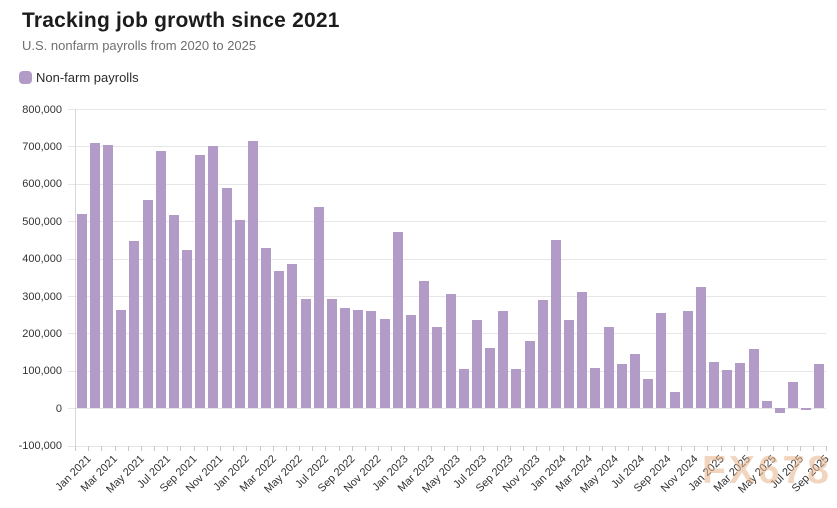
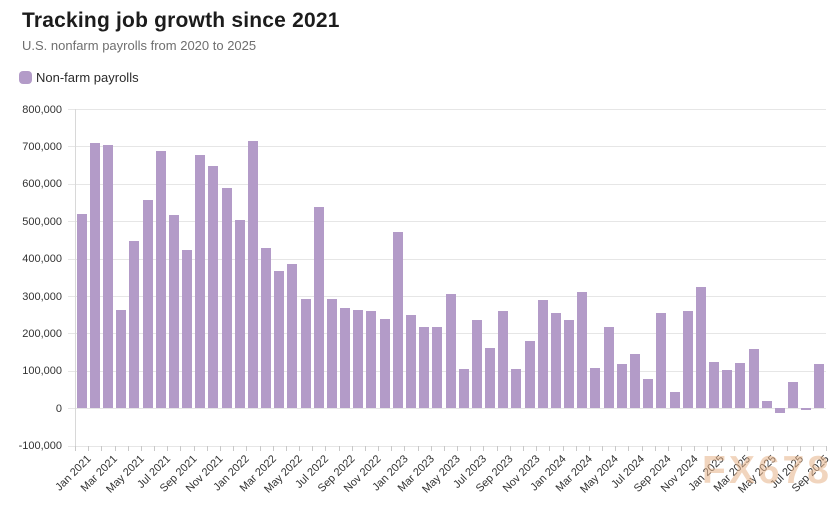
Nov 2021: 700000 -> 650000
Mar 2023: 340000 -> 220000
Jan 2024: 450000 -> 260000
